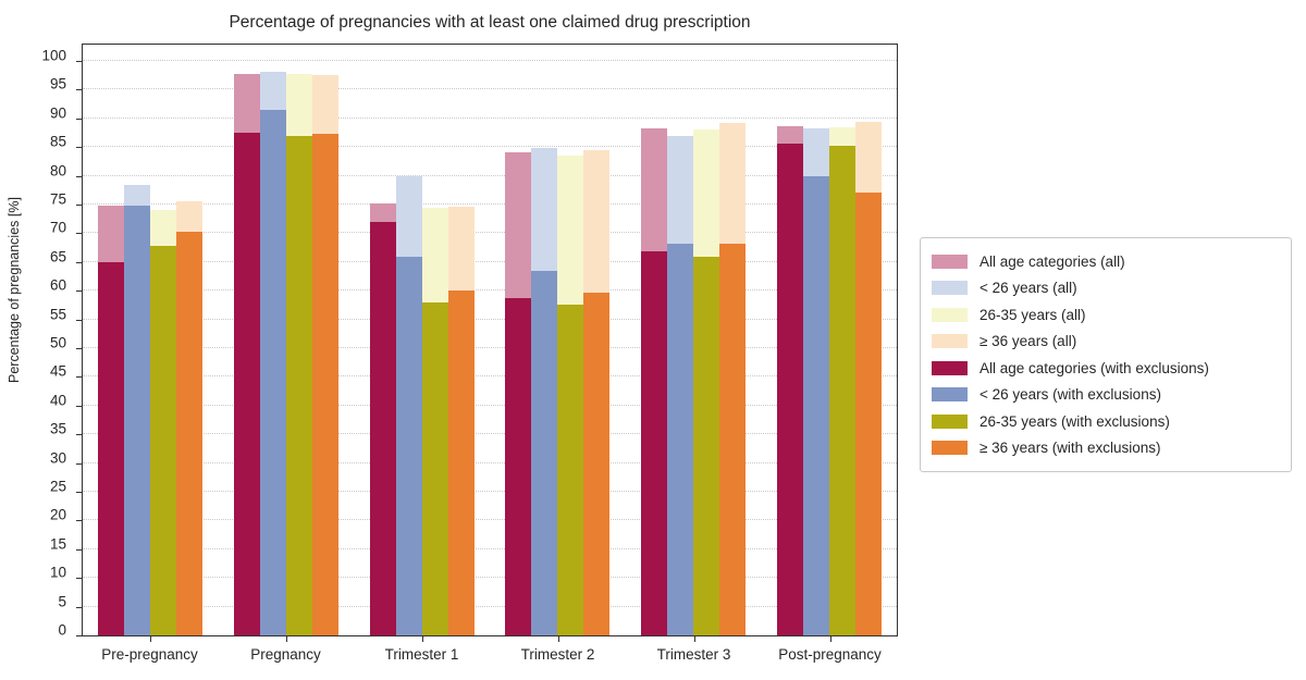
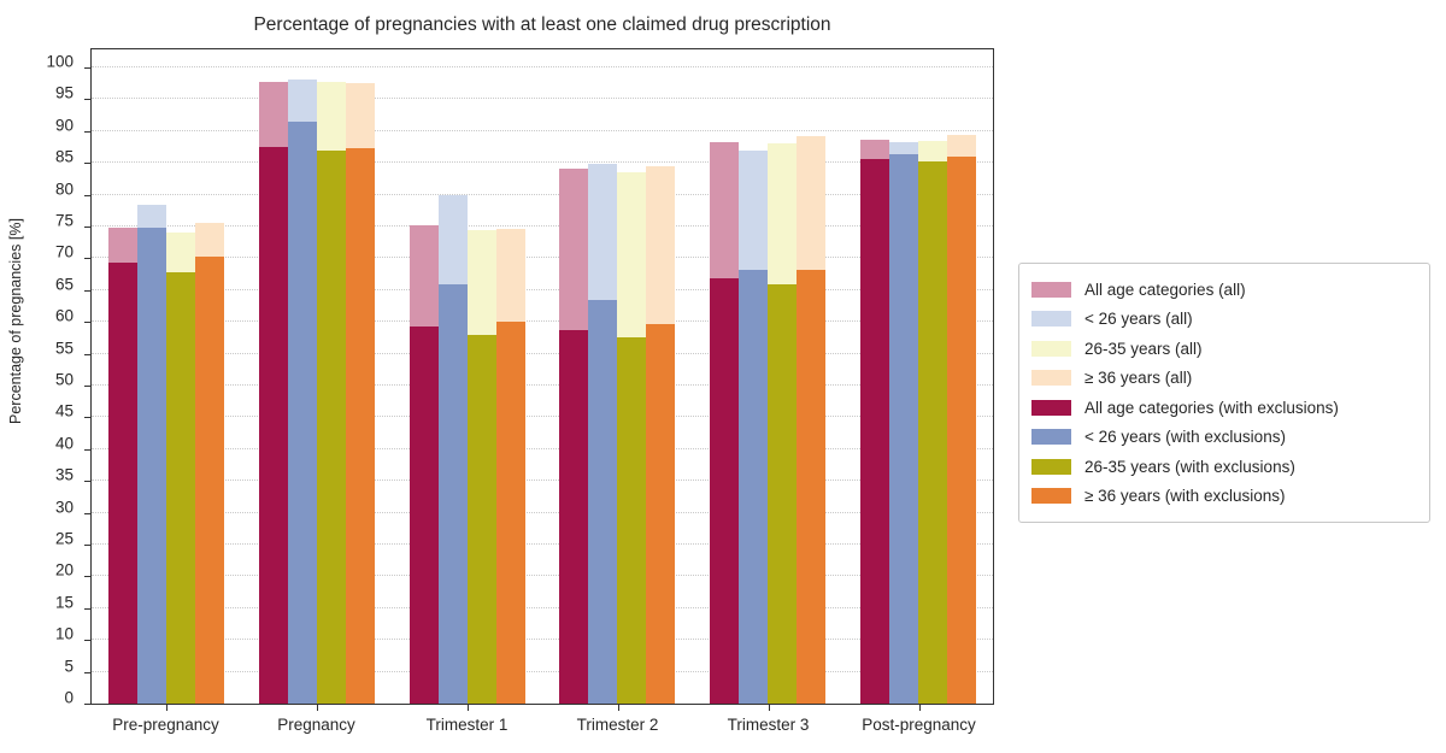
All age categories (with exclusions)/Pre-pregnancy: 65 -> 69
All age categories (with exclusions)/Trimester 1: 72 -> 59
< 26 years (with exclusions)/Post-pregnancy: 80 -> 86
≥ 36 years (with exclusions)/Post-pregnancy: 77 -> 86
